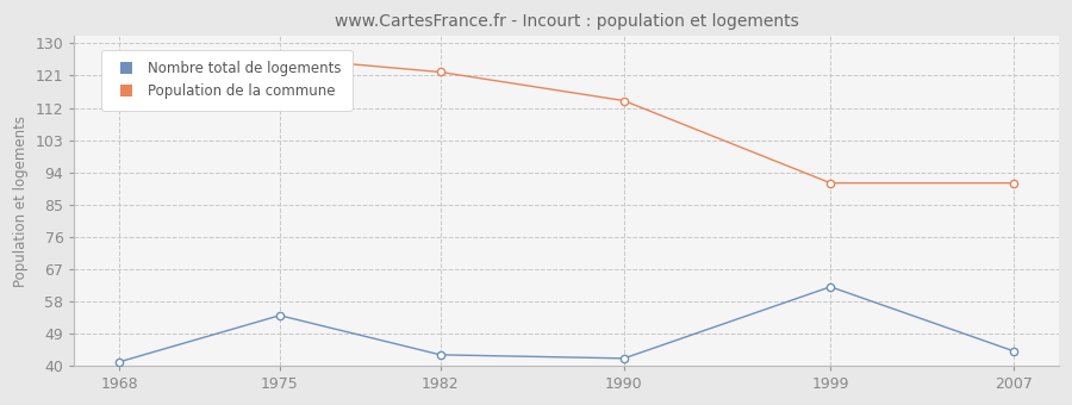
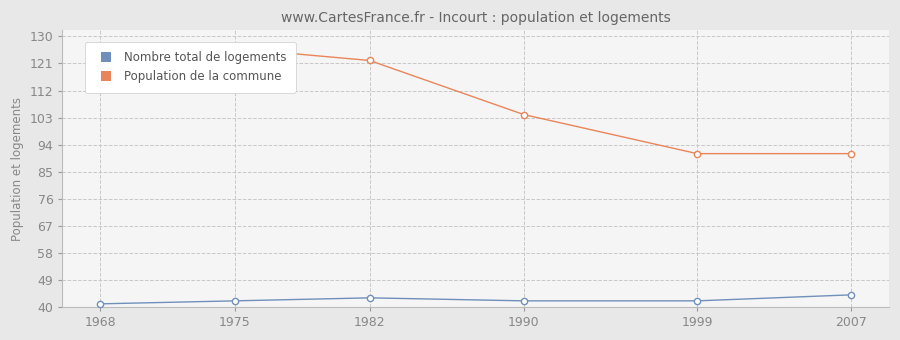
Nombre total de logements/1975: 54 -> 42
Population de la commune/1990: 114 -> 104
Nombre total de logements/1999: 62 -> 42
